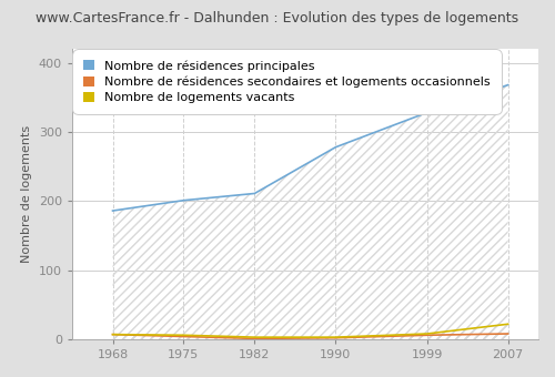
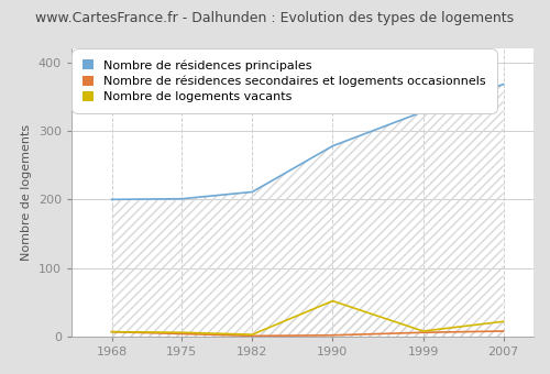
Nombre de résidences principales/1968: 186 -> 200
Nombre de logements vacants/1990: 3 -> 52
